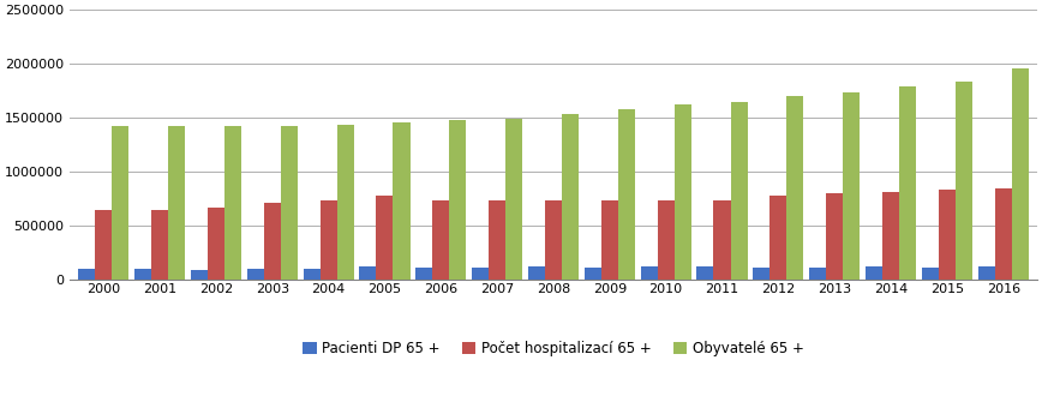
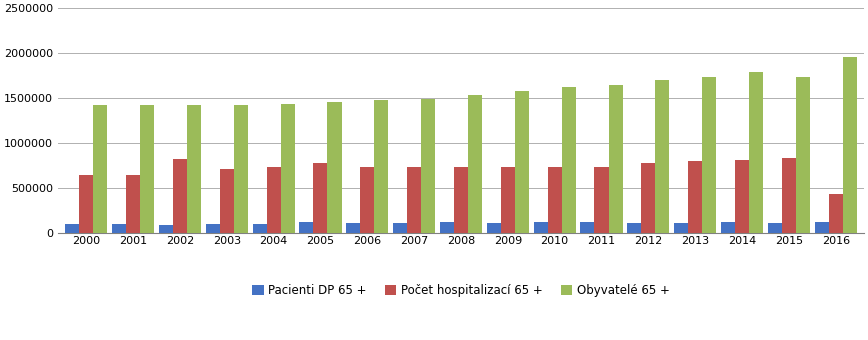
Počet hospitalizací 65 +/2002: 670000 -> 820000
Obyvatelé 65 +/2015: 1840000 -> 1740000
Počet hospitalizací 65 +/2016: 840000 -> 440000
